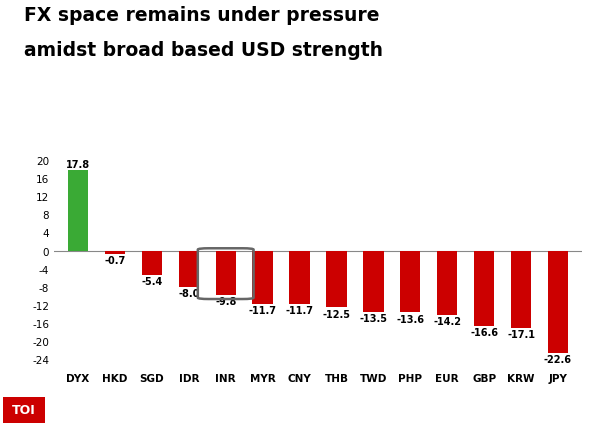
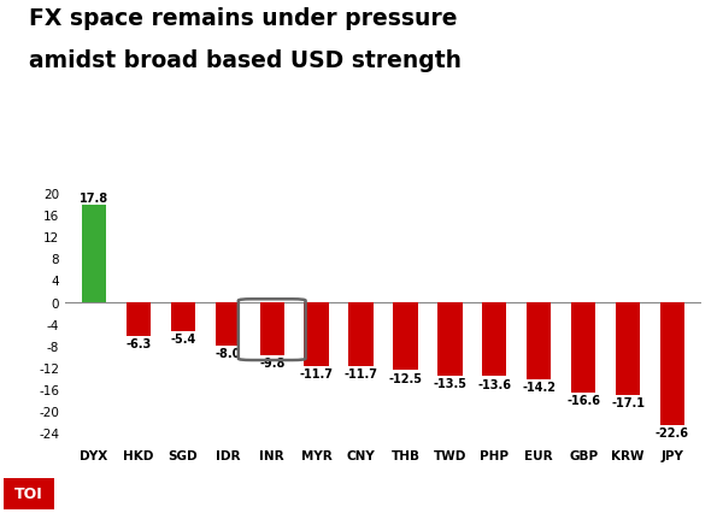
HKD: -0.7 -> -6.3
